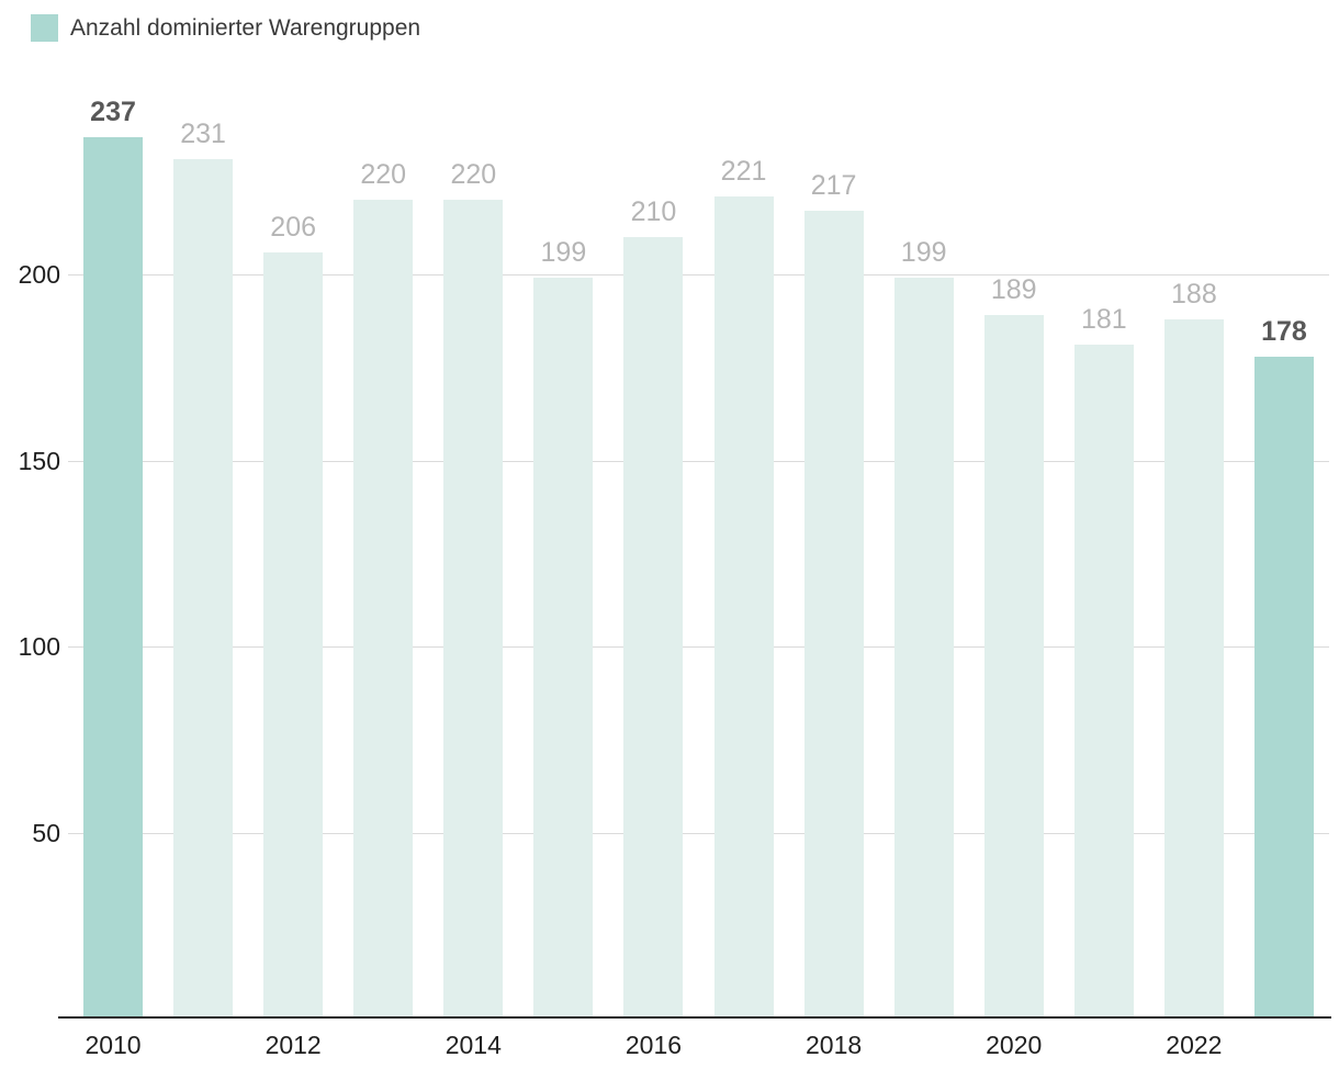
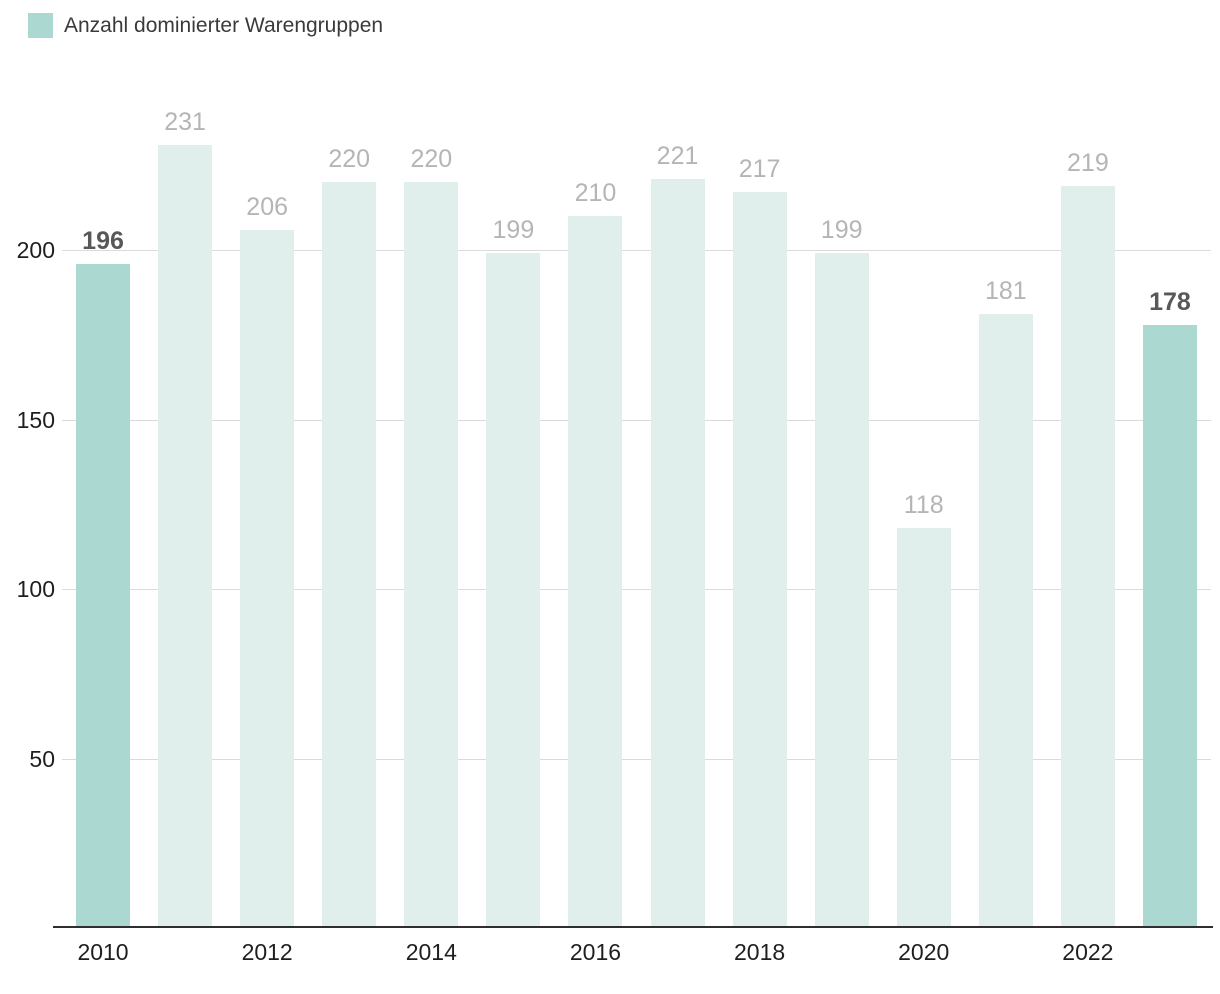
2010: 237 -> 196
2020: 189 -> 118
2022: 188 -> 219
